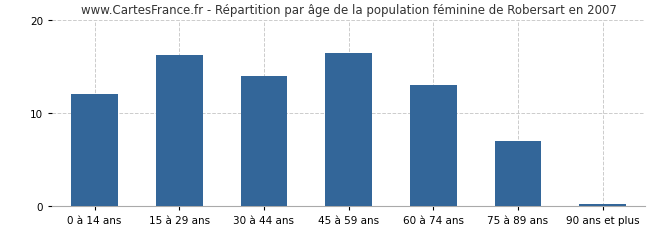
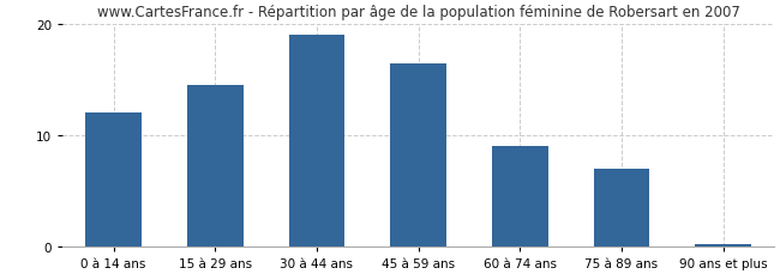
15 à 29 ans: 16.2 -> 14.5
30 à 44 ans: 14.0 -> 19.0
60 à 74 ans: 13.0 -> 9.0
